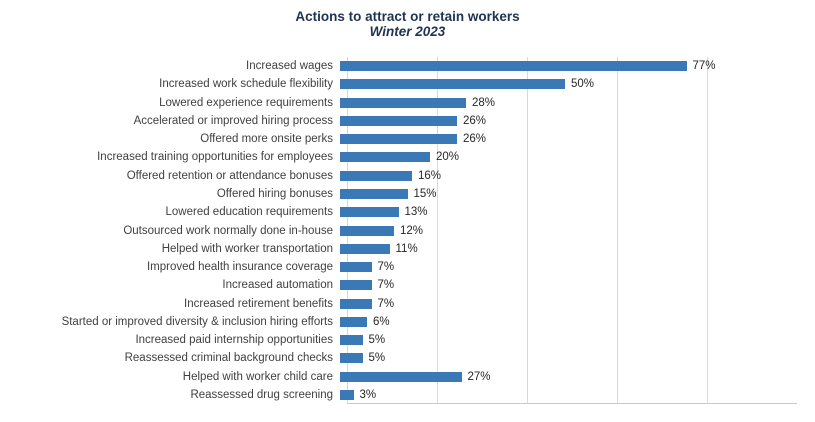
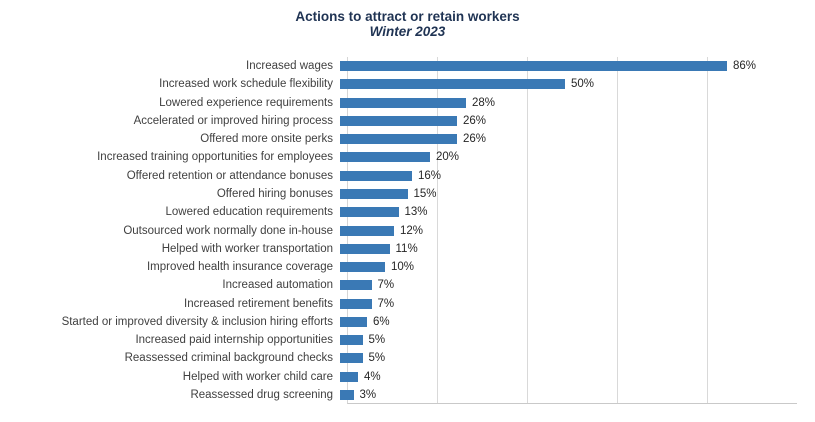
Increased wages: 77% -> 86%
Improved health insurance coverage: 7% -> 10%
Helped with worker child care: 27% -> 4%
